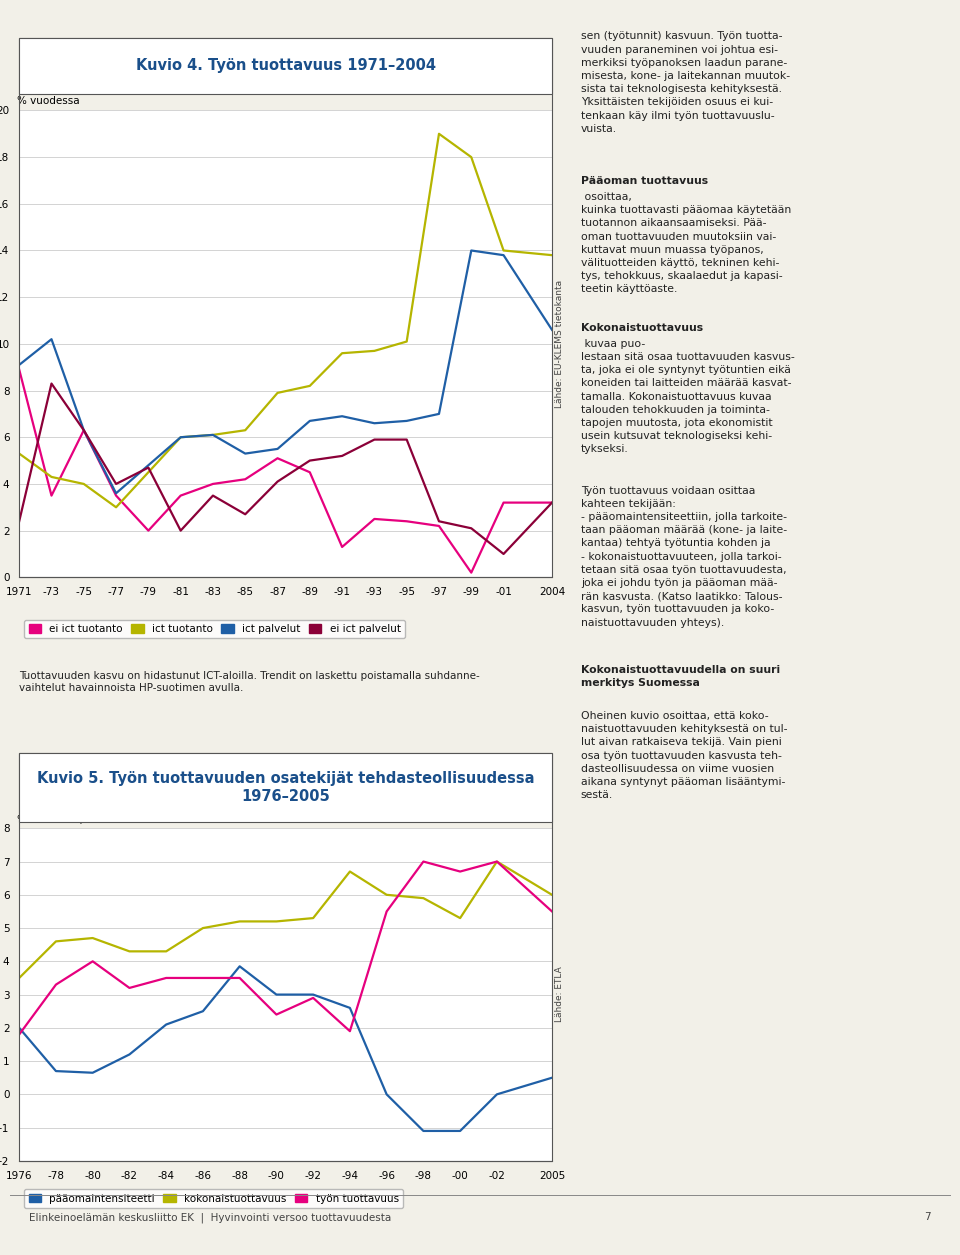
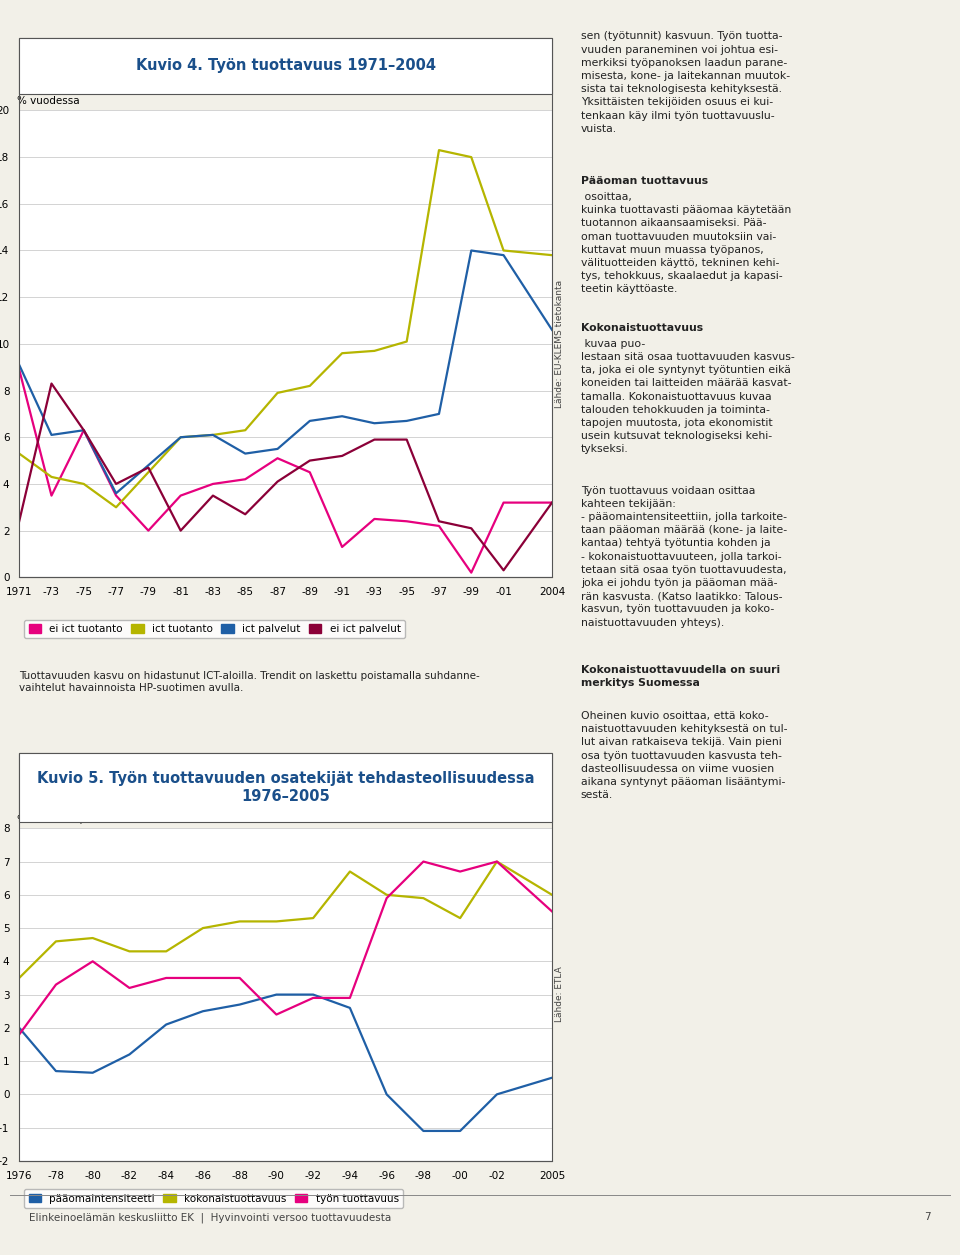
ict palvelut/-73: 10.2 -> 6.1
ict tuotanto/-97: 19.0 -> 18.3
ei ict palvelut/-01: 1.0 -> 0.3
pääomaintensiteetti/-88: 3.85 -> 2.70
työn tuottavuus/-94: 1.9 -> 2.9
työn tuottavuus/-96: 5.5 -> 5.9
